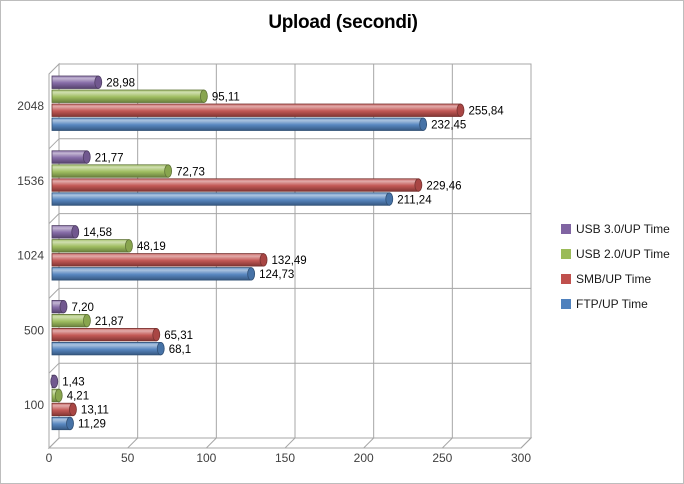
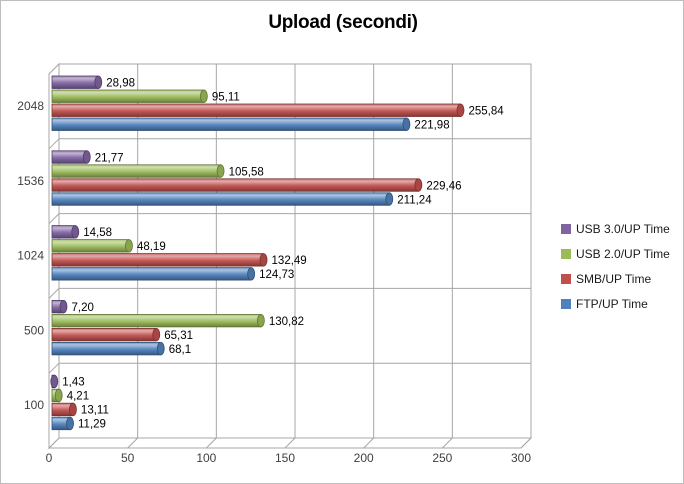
FTP/UP Time/2048: 232,45 -> 221,98
USB 2.0/UP Time/1536: 72,73 -> 105,58
USB 2.0/UP Time/500: 21,87 -> 130,82
